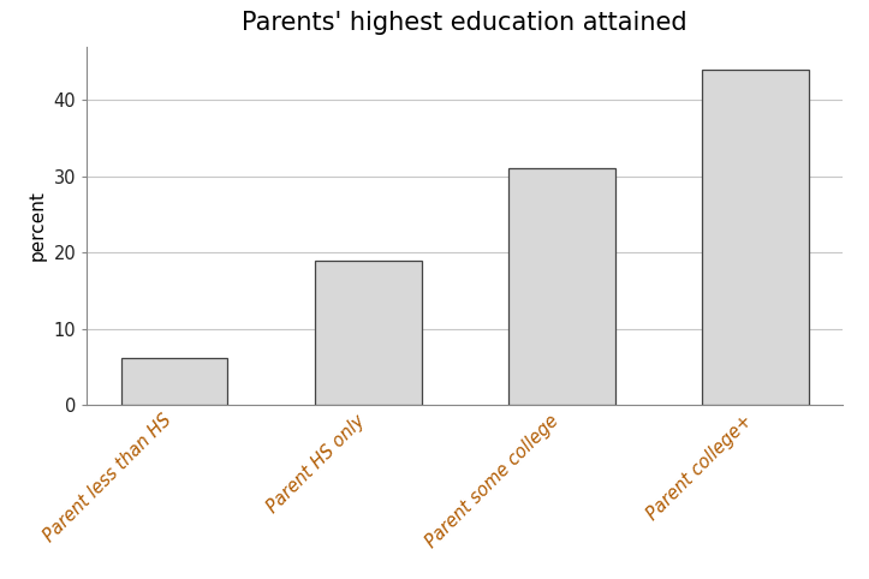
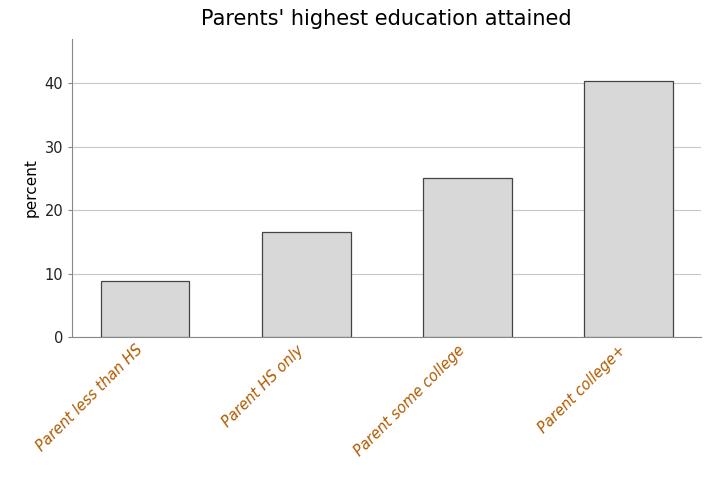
Parent less than HS: 6.2 -> 8.8
Parent HS only: 19.0 -> 16.6
Parent some college: 31.0 -> 25.0
Parent college+: 44.0 -> 40.4
